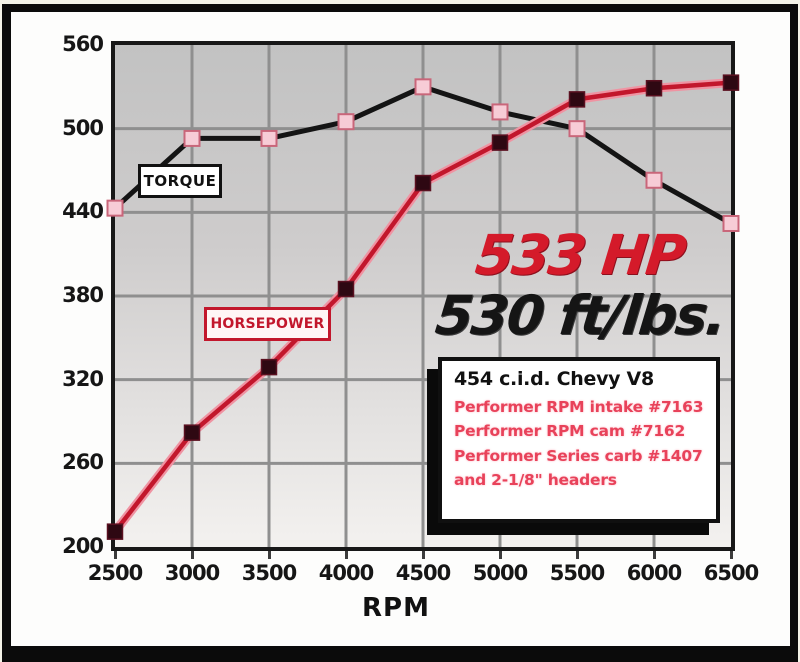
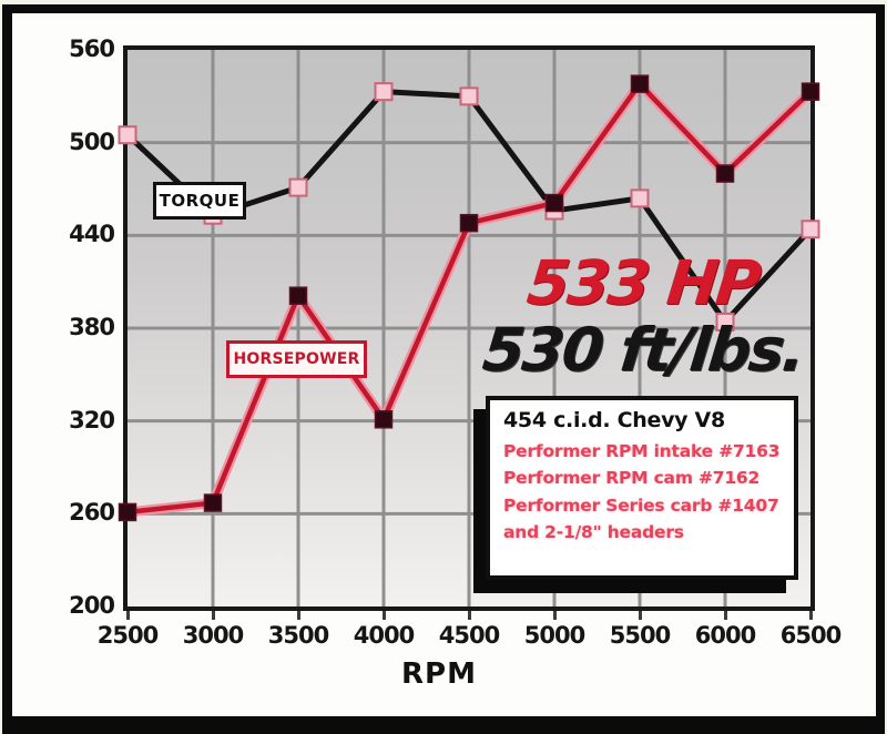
TORQUE/2500: 443 -> 505
HORSEPOWER/2500: 211 -> 261
TORQUE/3000: 493 -> 453
HORSEPOWER/3000: 282 -> 267
TORQUE/3500: 493 -> 471
HORSEPOWER/3500: 329 -> 401
TORQUE/4000: 505 -> 533
HORSEPOWER/4000: 385 -> 321
HORSEPOWER/4500: 461 -> 448
TORQUE/5000: 512 -> 456
HORSEPOWER/5000: 490 -> 461
TORQUE/5500: 500 -> 464
HORSEPOWER/5500: 521 -> 538
TORQUE/6000: 463 -> 384
HORSEPOWER/6000: 529 -> 480
TORQUE/6500: 432 -> 444
